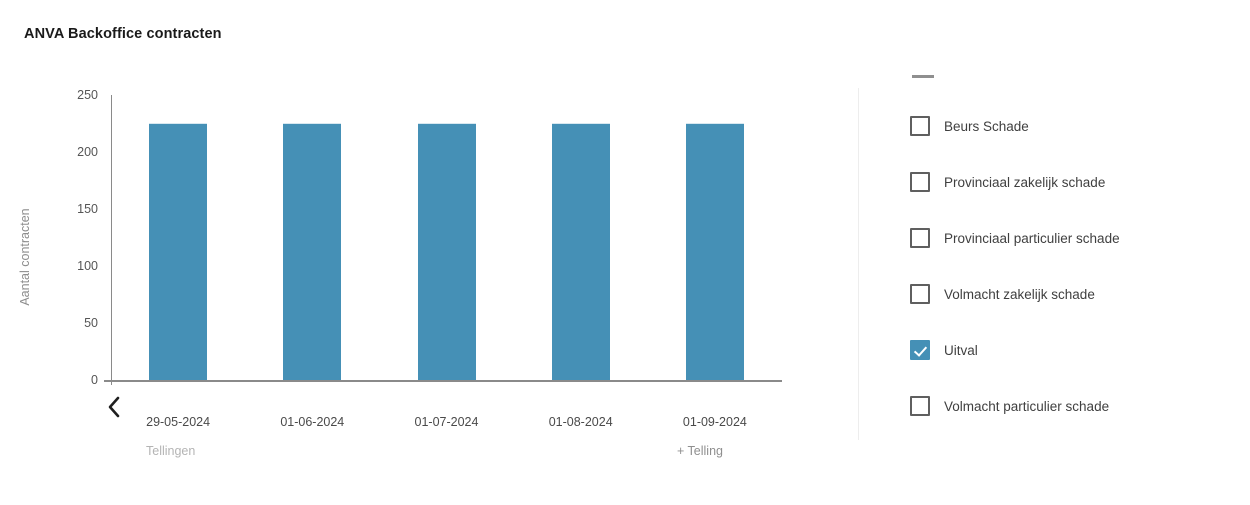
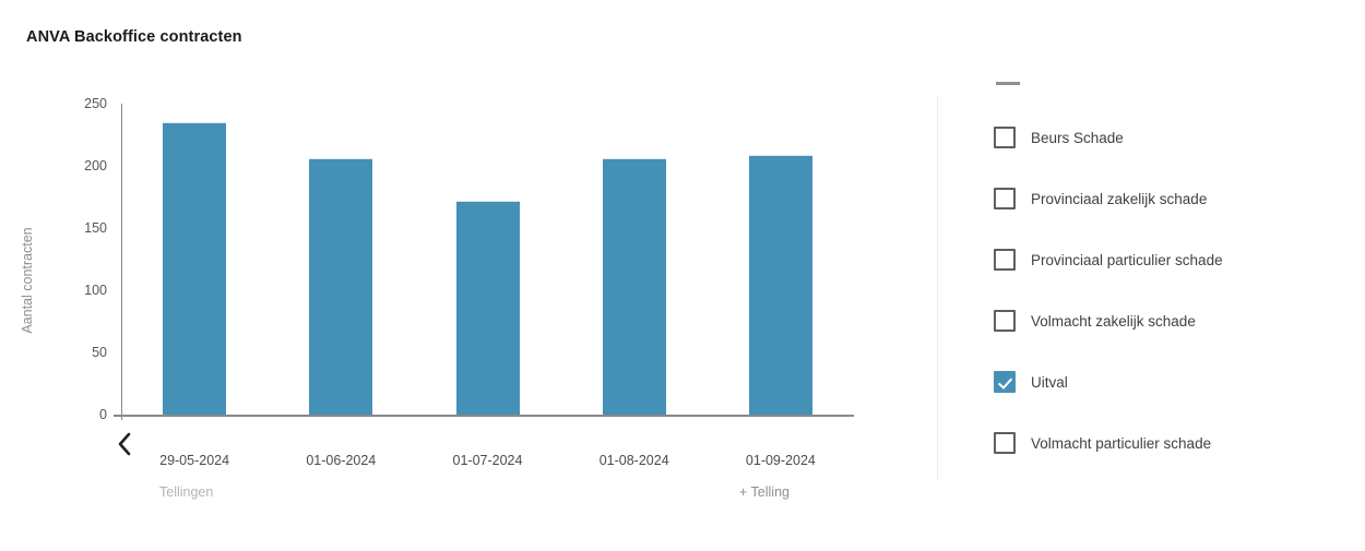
29-05-2024: 225 -> 234
01-06-2024: 225 -> 205
01-07-2024: 225 -> 171
01-08-2024: 225 -> 205
01-09-2024: 225 -> 208
